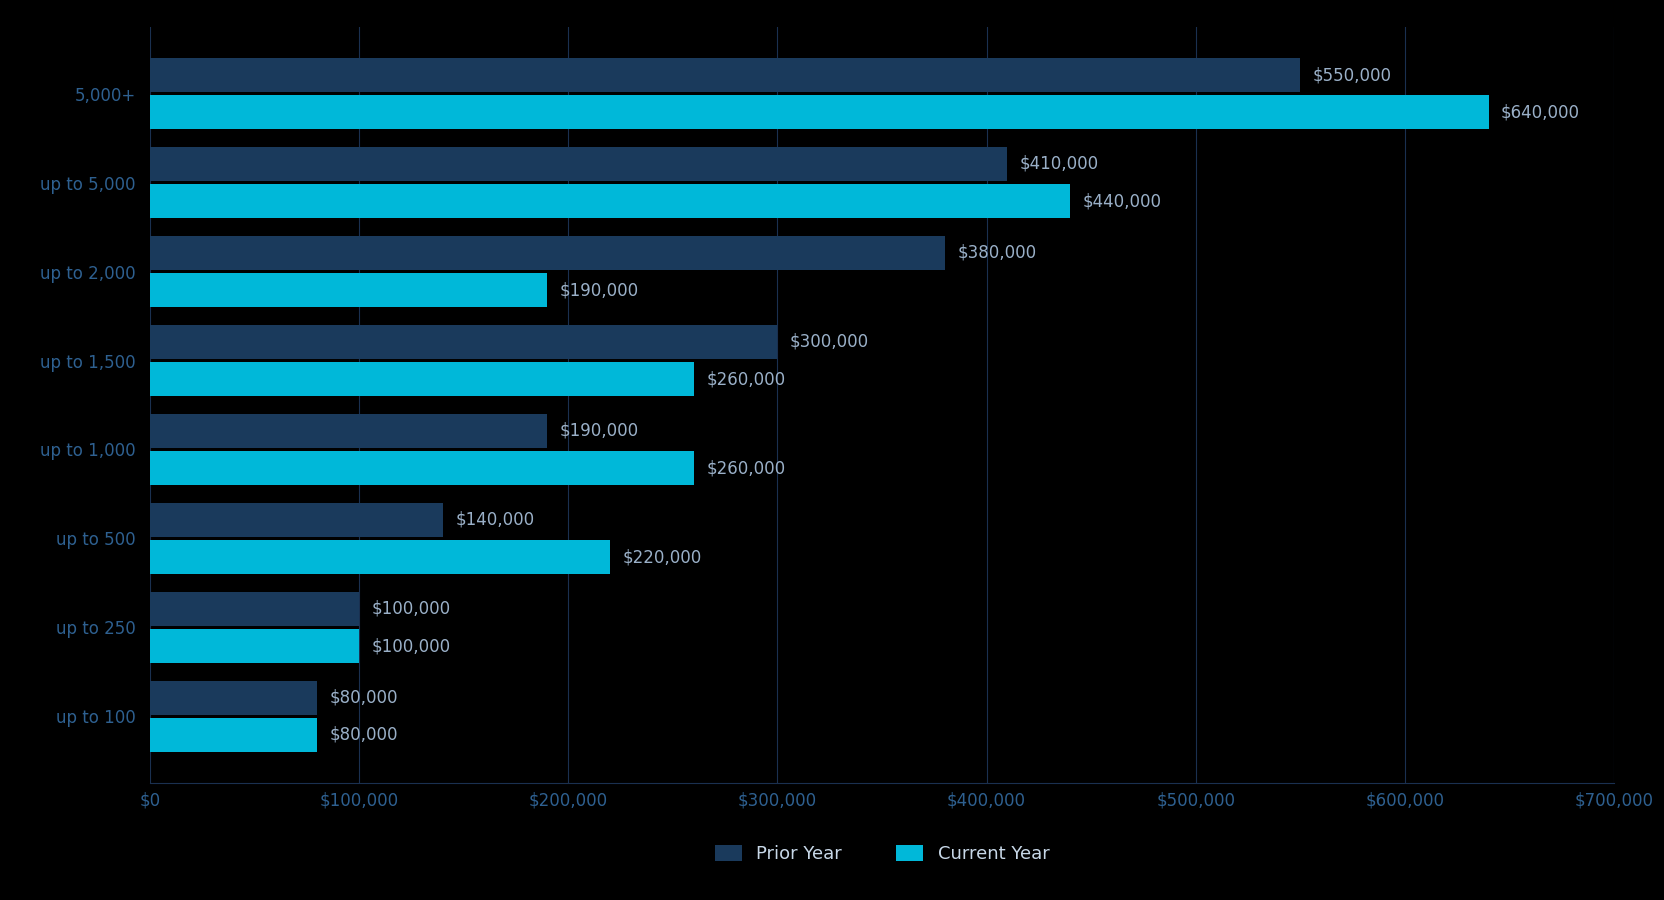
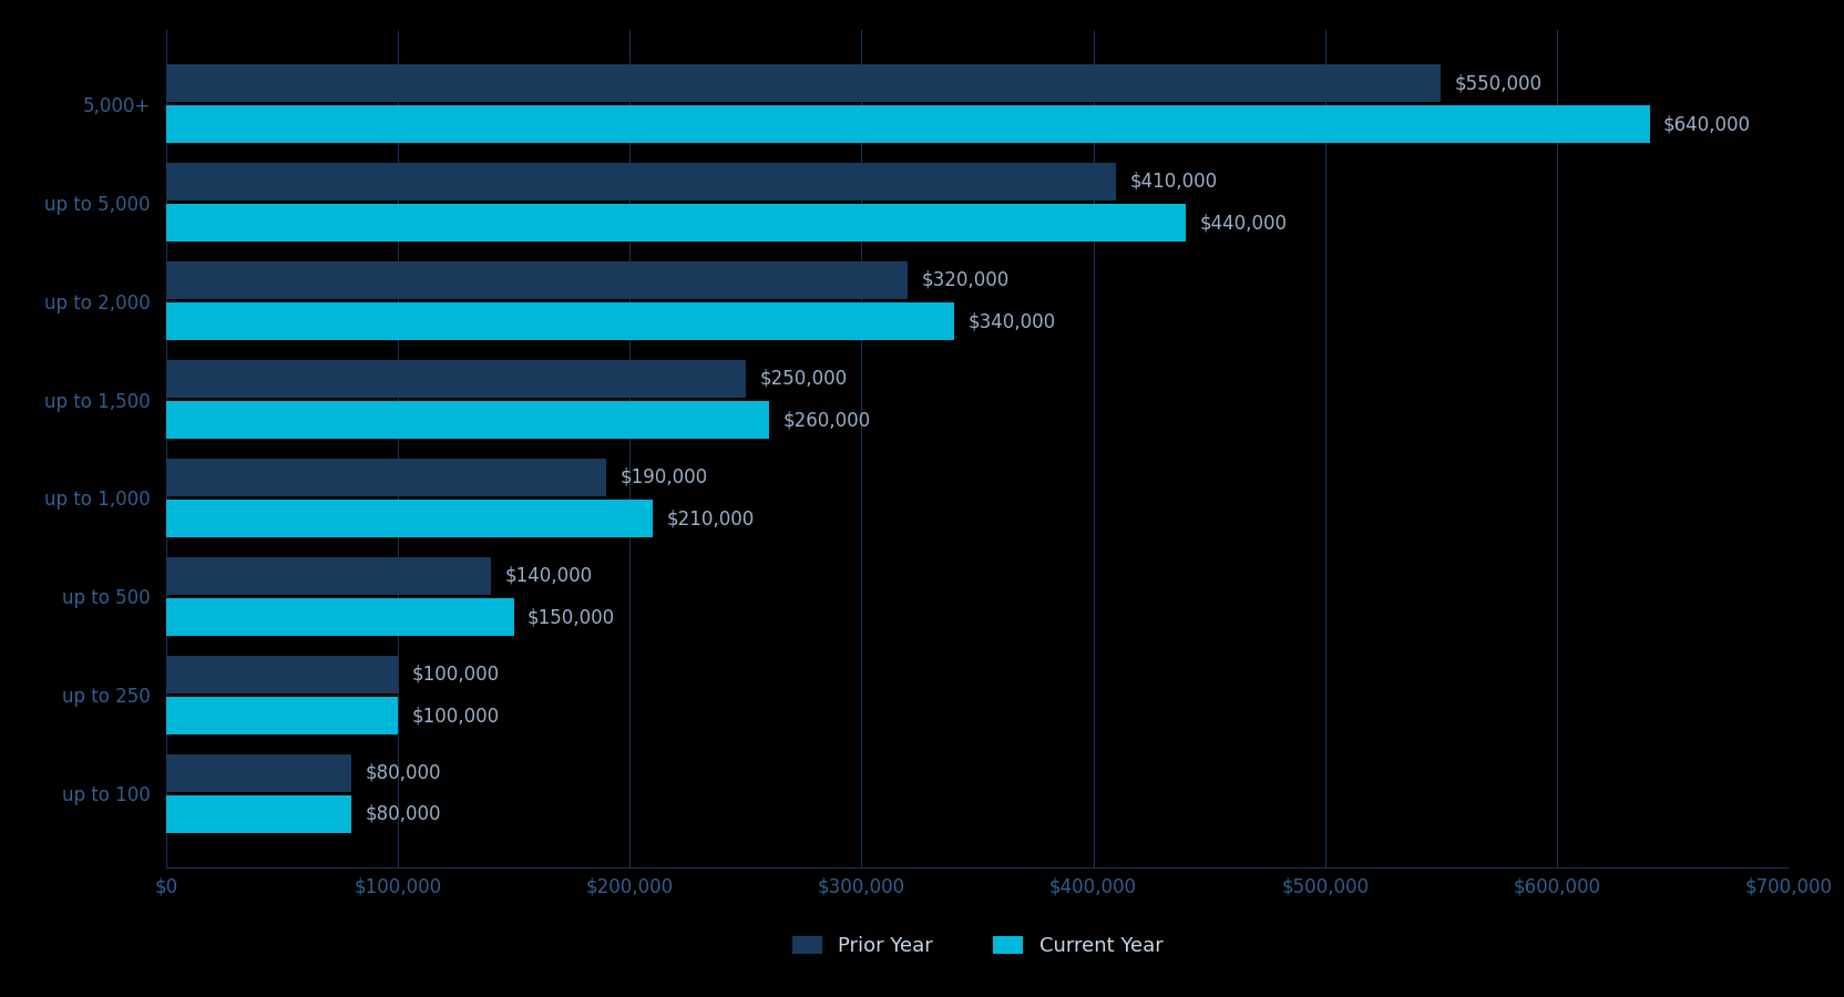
Prior Year/up to 2,000: $380,000 -> $320,000
Current Year/up to 2,000: $190,000 -> $340,000
Prior Year/up to 1,500: $300,000 -> $250,000
Current Year/up to 1,000: $260,000 -> $210,000
Current Year/up to 500: $220,000 -> $150,000
